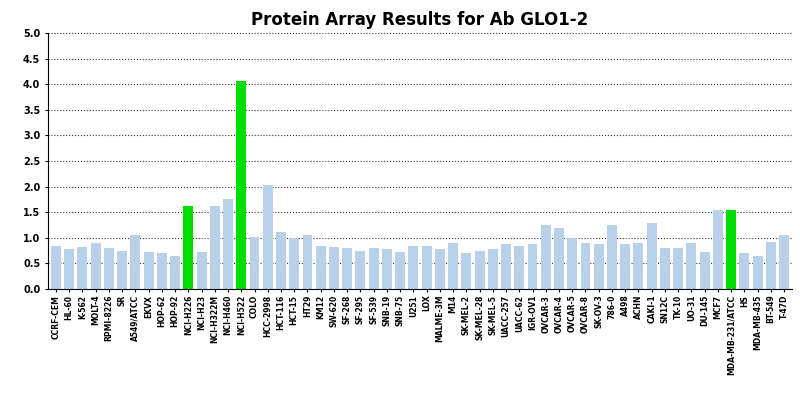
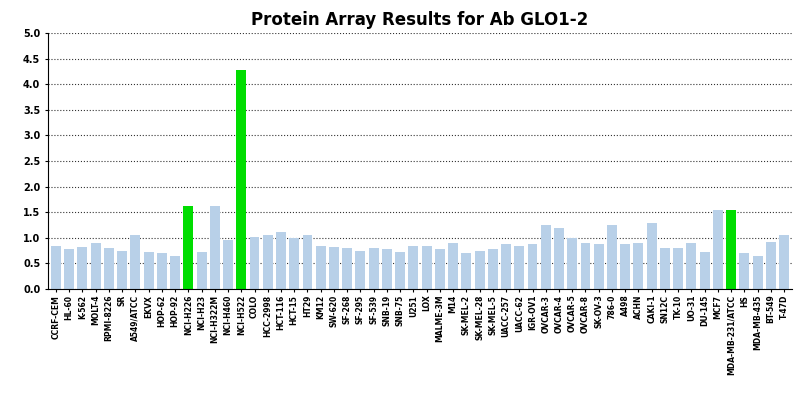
NCI-H460: 1.76 -> 0.95
NCI-H522: 4.06 -> 4.28
HCC-2998: 2.04 -> 1.05
